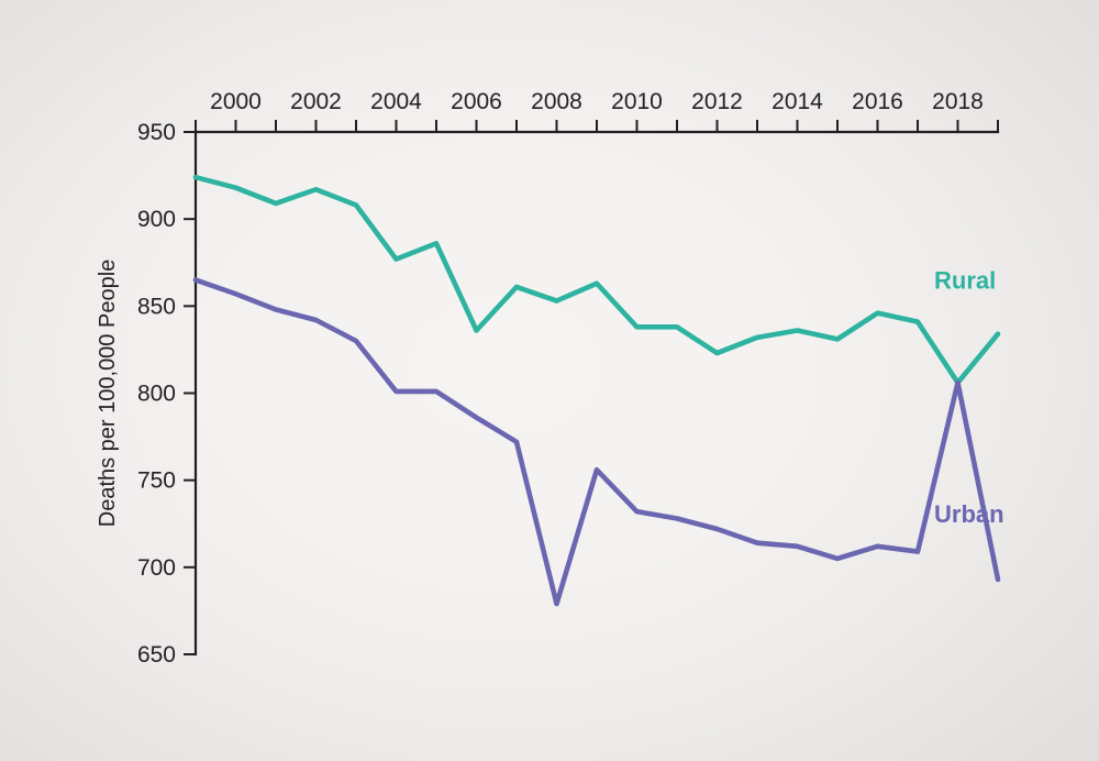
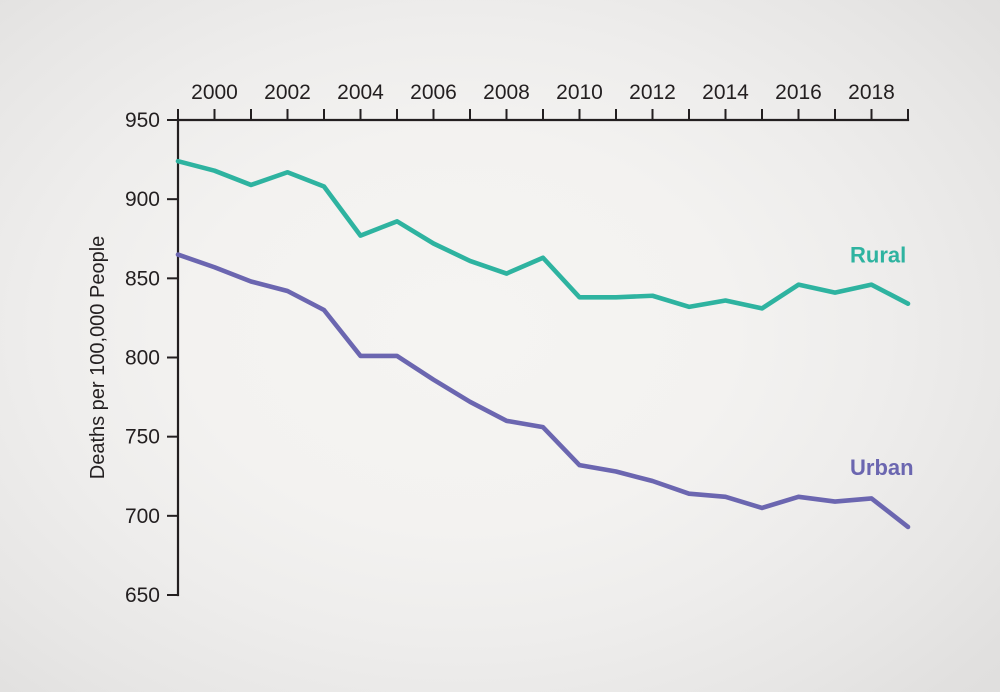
Rural/2006: 836 -> 872
Urban/2008: 679 -> 760
Rural/2012: 823 -> 839
Rural/2018: 806 -> 846
Urban/2018: 806 -> 711
